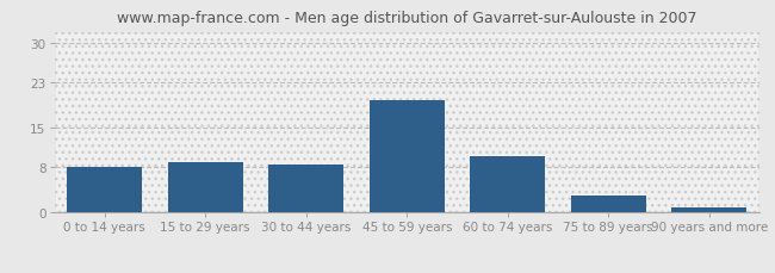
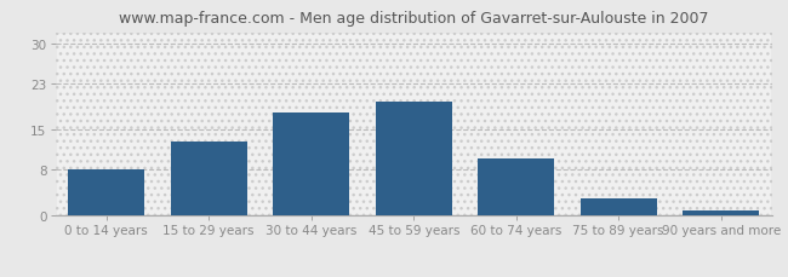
15 to 29 years: 9.0 -> 13.0
30 to 44 years: 8.5 -> 18.0
